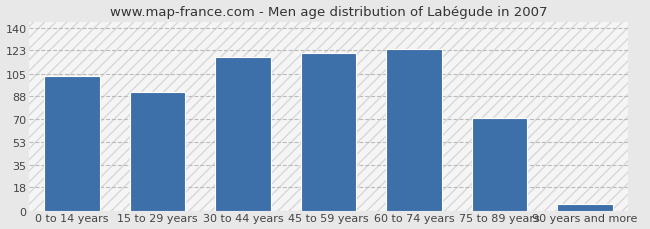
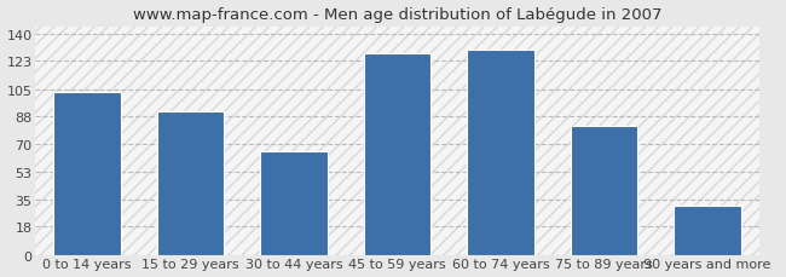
30 to 44 years: 118 -> 66
45 to 59 years: 121 -> 128
60 to 74 years: 124 -> 130
75 to 89 years: 71 -> 82
90 years and more: 5 -> 31
